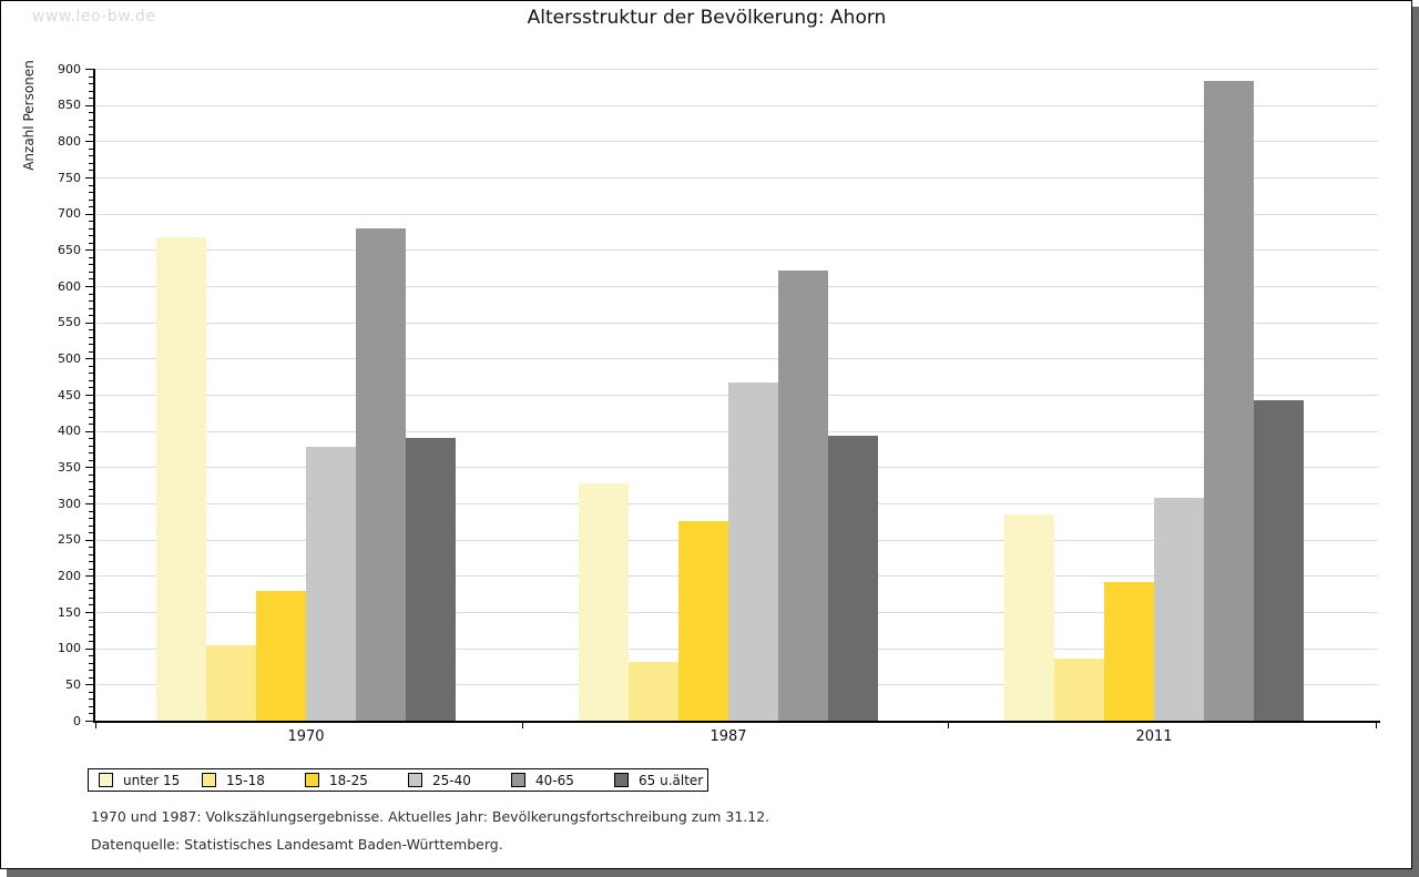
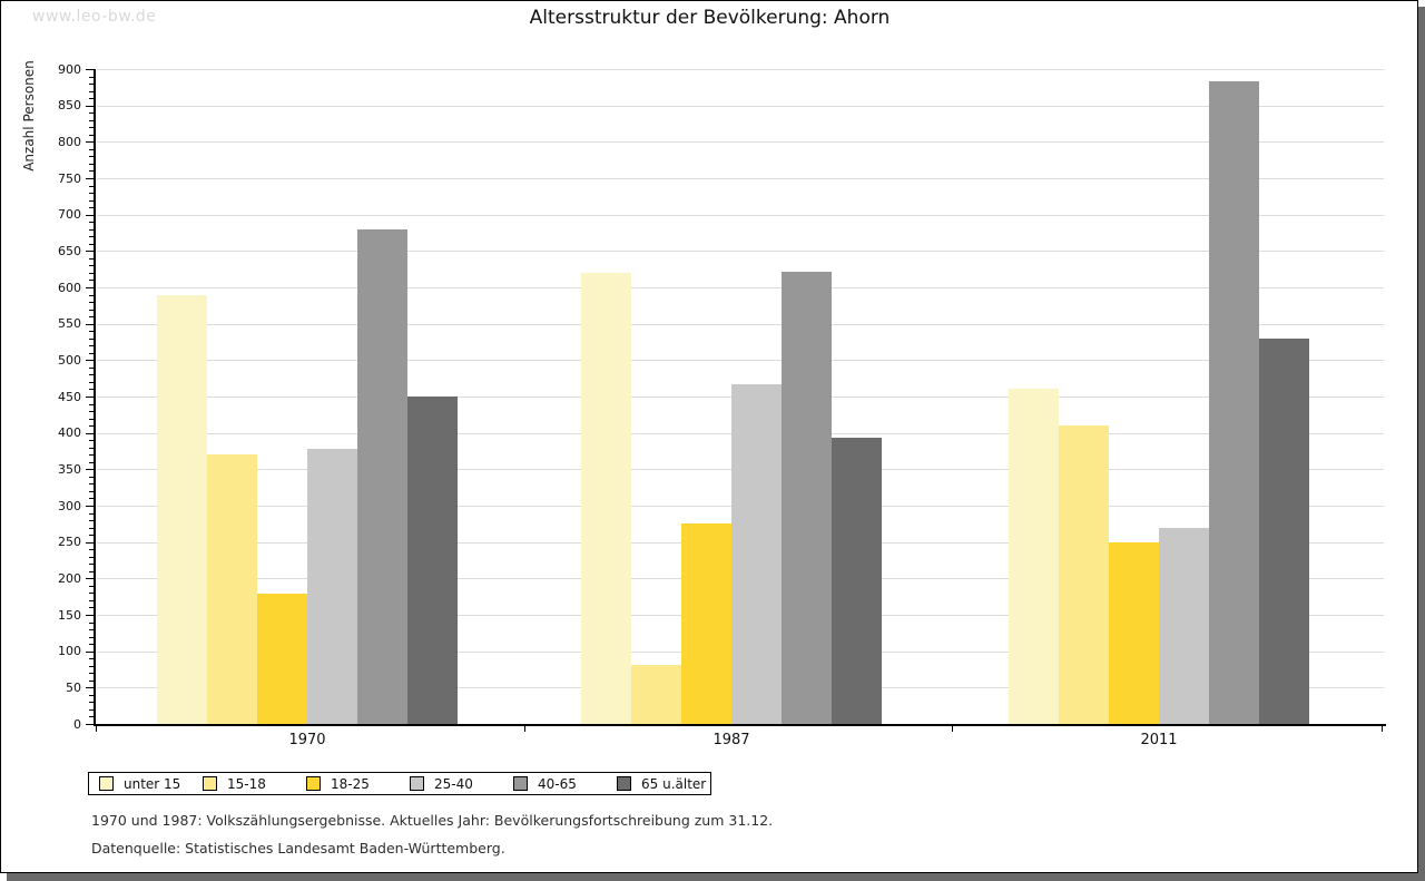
unter 15/1970: 670 -> 590
15-18/1970: 100 -> 370
65 u.älter/1970: 390 -> 450
unter 15/1987: 330 -> 620
unter 15/2011: 280 -> 460
15-18/2011: 80 -> 410
18-25/2011: 190 -> 250
25-40/2011: 310 -> 270
65 u.älter/2011: 440 -> 530
